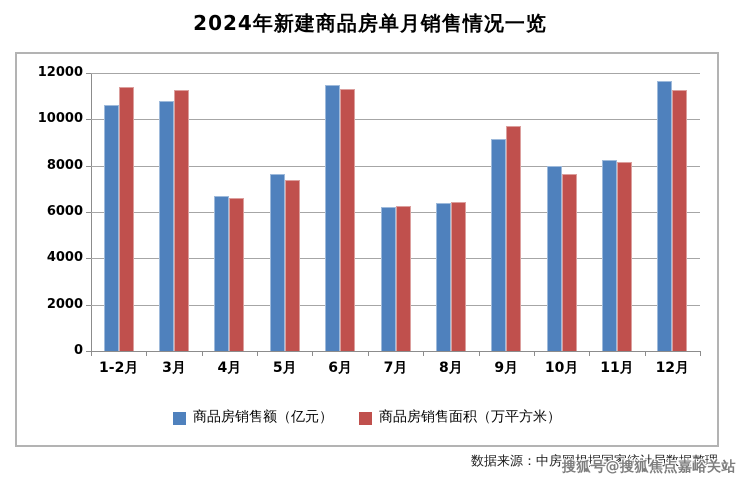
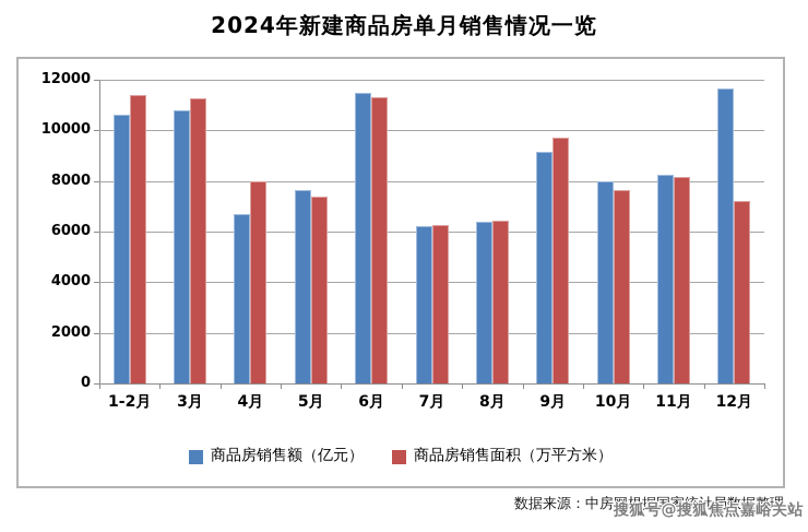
商品房销售面积（万平方米）/4月: 6600 -> 8000
商品房销售面积（万平方米）/12月: 11200 -> 7200
